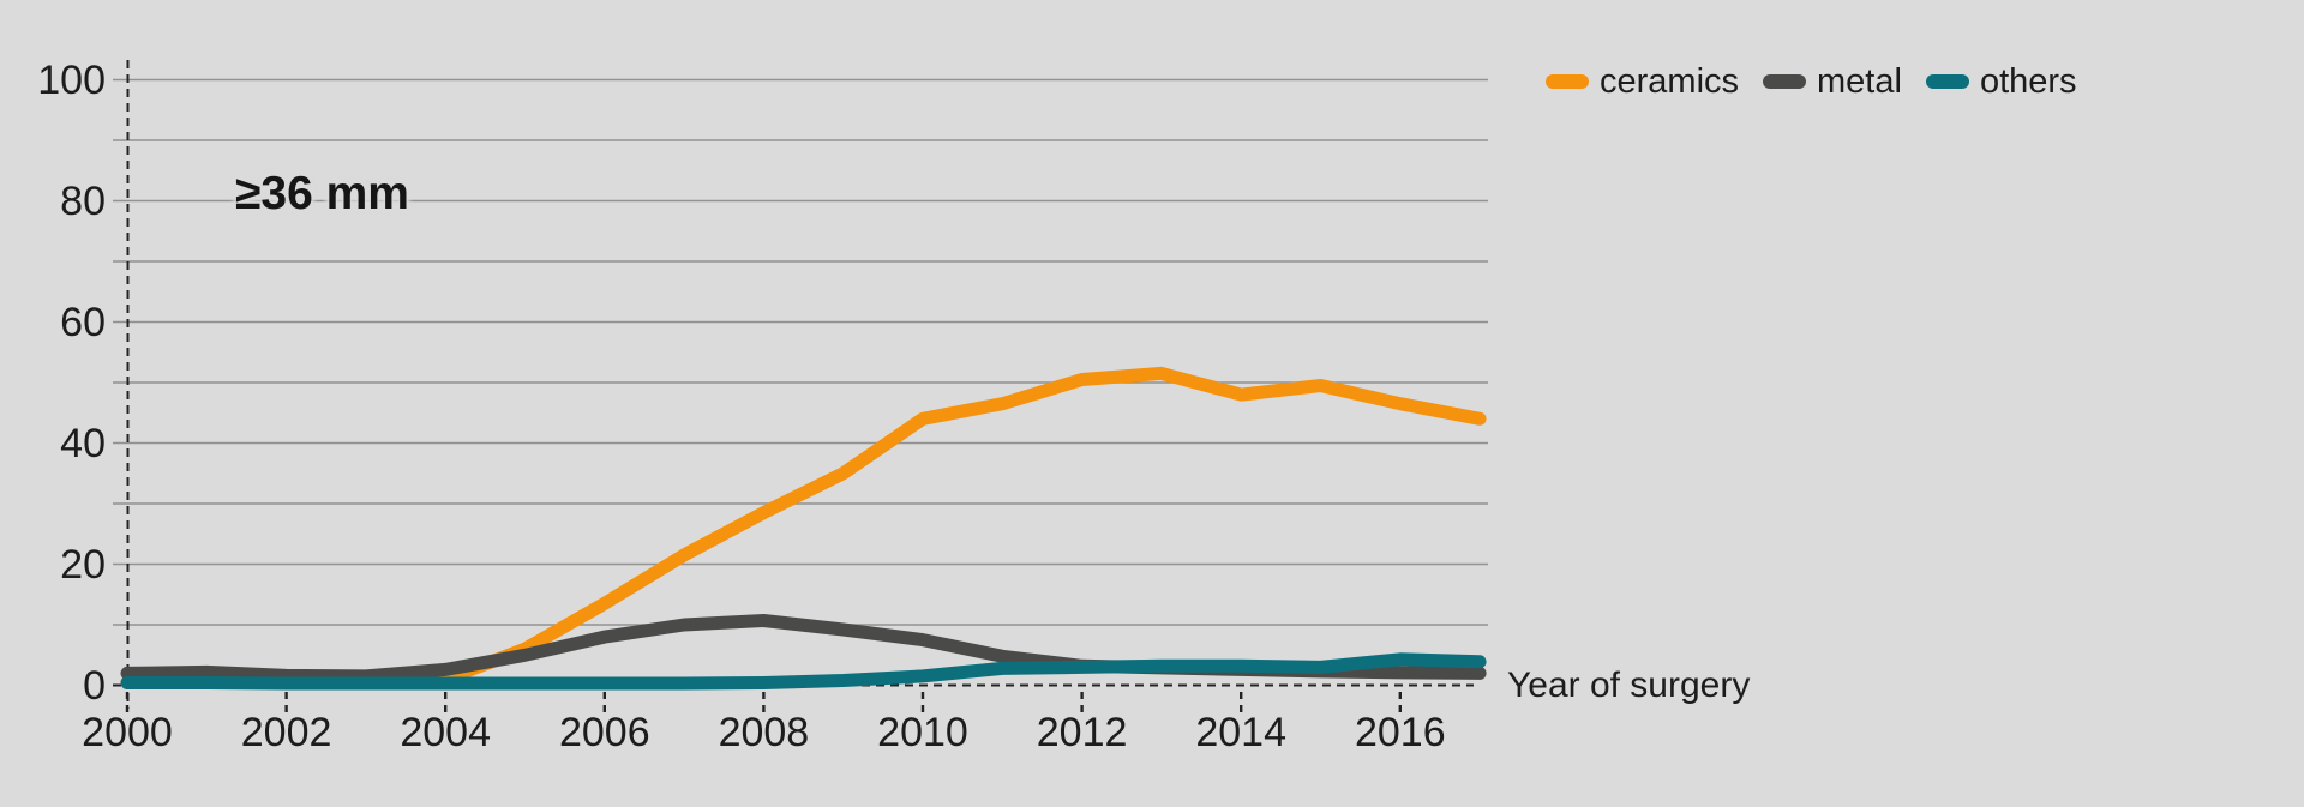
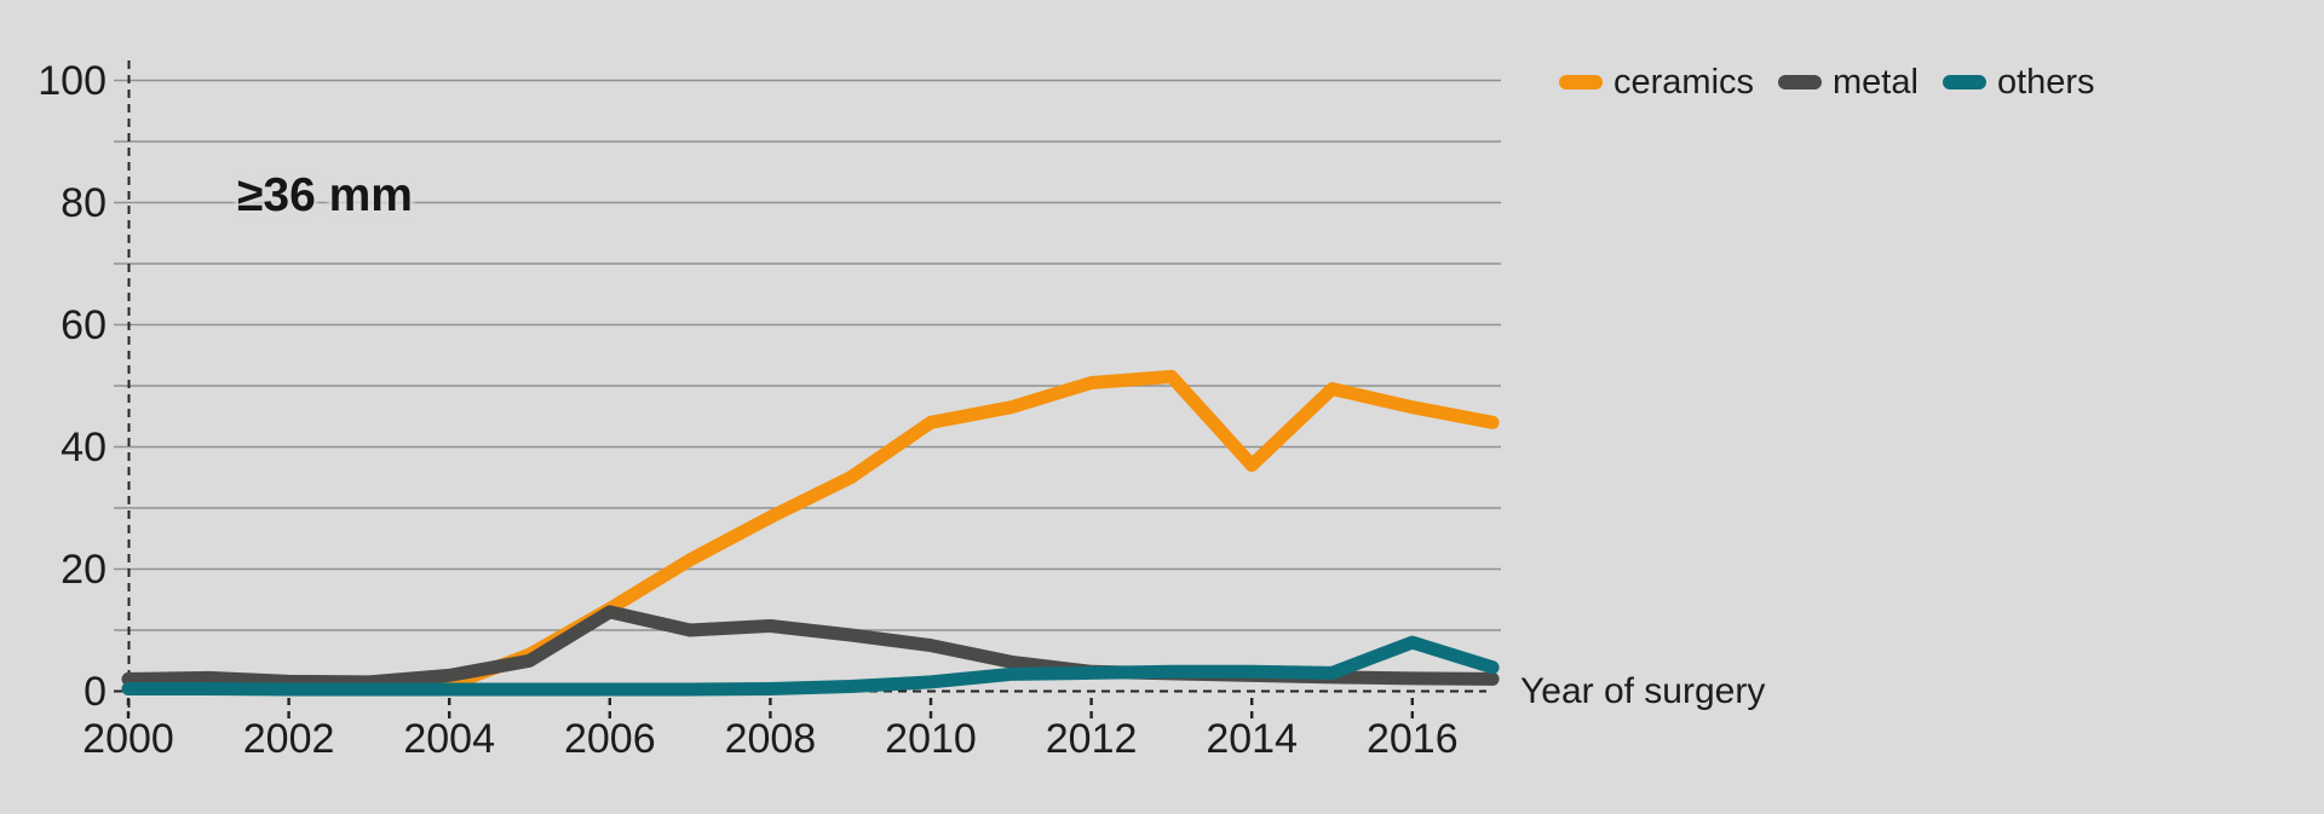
metal/2006: 8 -> 13
ceramics/2014: 48 -> 37
others/2016: 4 -> 8
